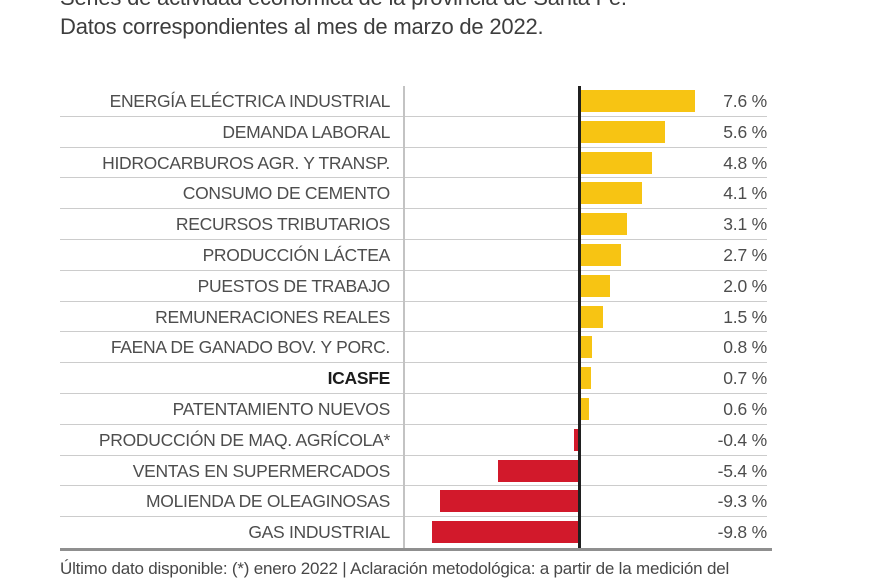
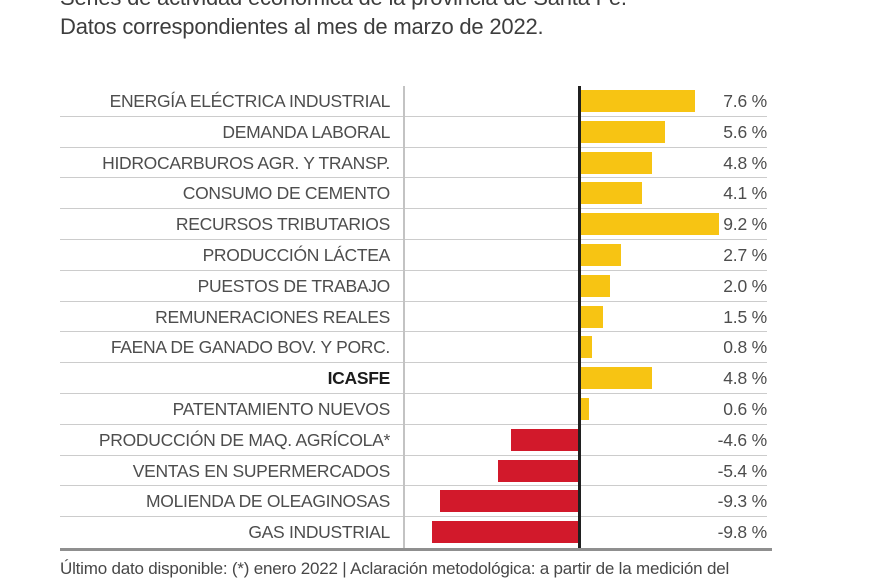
RECURSOS TRIBUTARIOS: 3.1 -> 9.2
ICASFE: 0.7 -> 4.8
PRODUCCIÓN DE MAQ. AGRÍCOLA*: -0.4 -> -4.6
